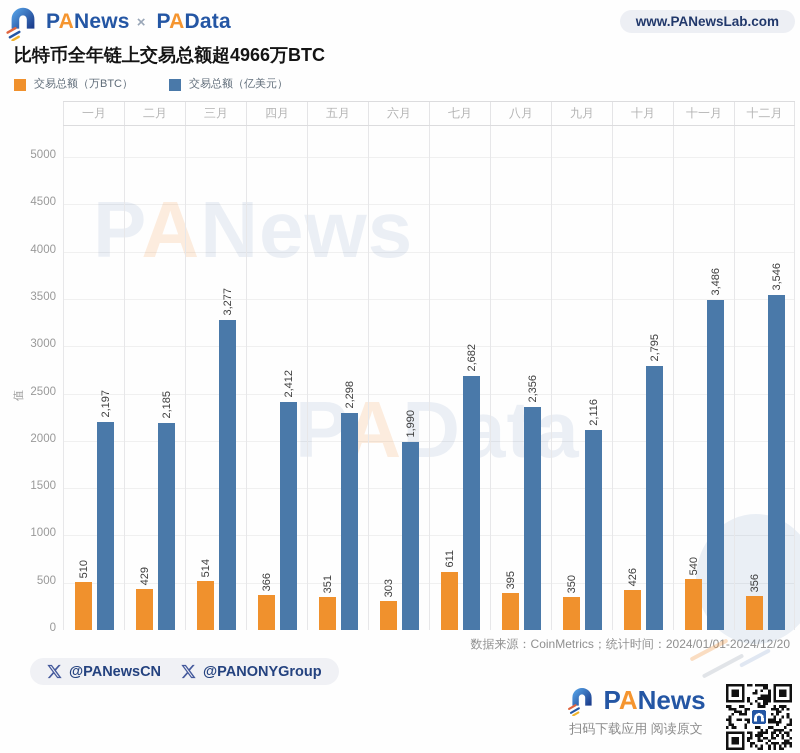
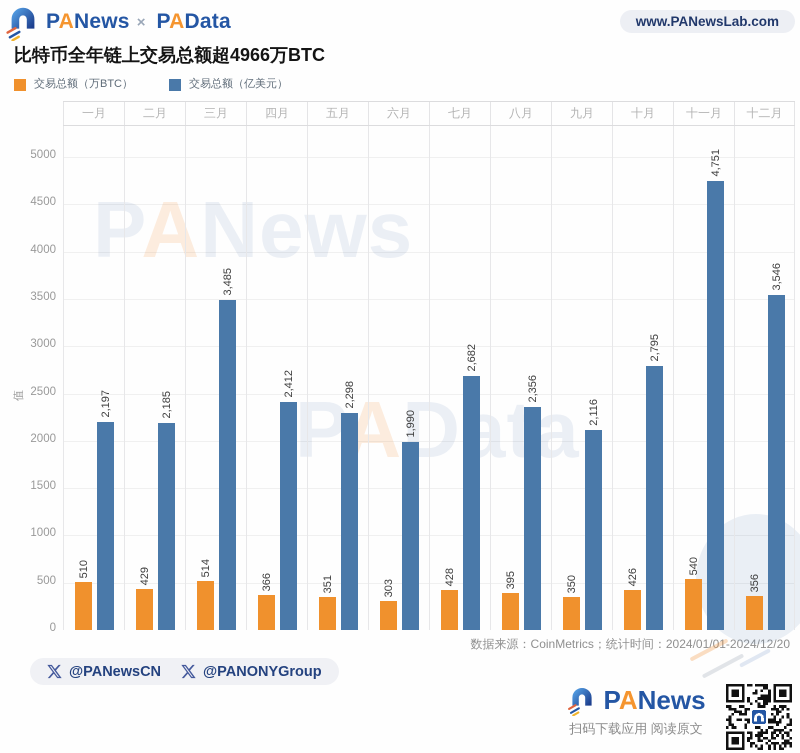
交易总额（亿美元）/三月: 3,277 -> 3,485
交易总额（万BTC）/七月: 611 -> 428
交易总额（亿美元）/十一月: 3,486 -> 4,751
